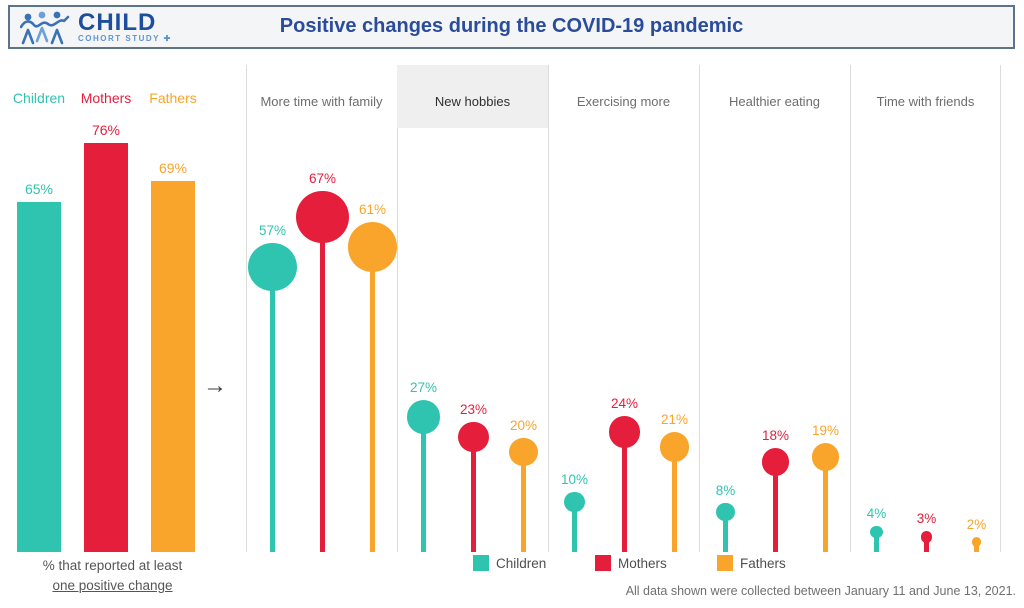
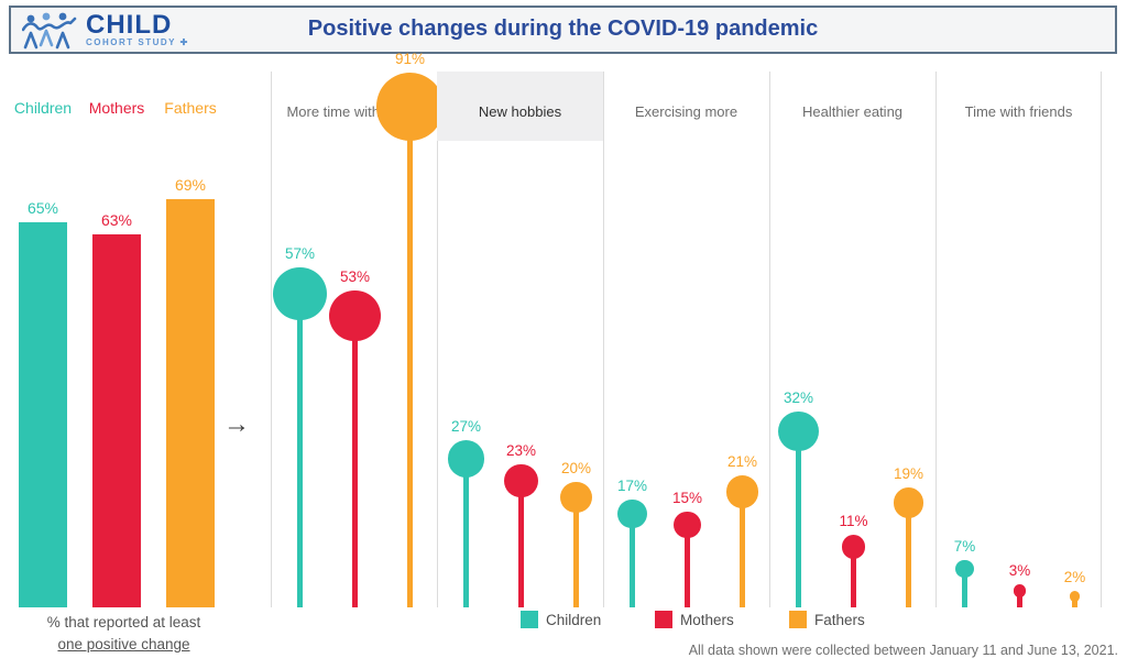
% that reported at least one positive change/Mothers: 76% -> 63%
Positive changes during the COVID-19 pandemic/Mothers/More time with family: 67% -> 53%
Positive changes during the COVID-19 pandemic/Fathers/More time with family: 61% -> 91%
Positive changes during the COVID-19 pandemic/Children/Exercising more: 10% -> 17%
Positive changes during the COVID-19 pandemic/Mothers/Exercising more: 24% -> 15%
Positive changes during the COVID-19 pandemic/Children/Healthier eating: 8% -> 32%
Positive changes during the COVID-19 pandemic/Mothers/Healthier eating: 18% -> 11%
Positive changes during the COVID-19 pandemic/Children/Time with friends: 4% -> 7%
